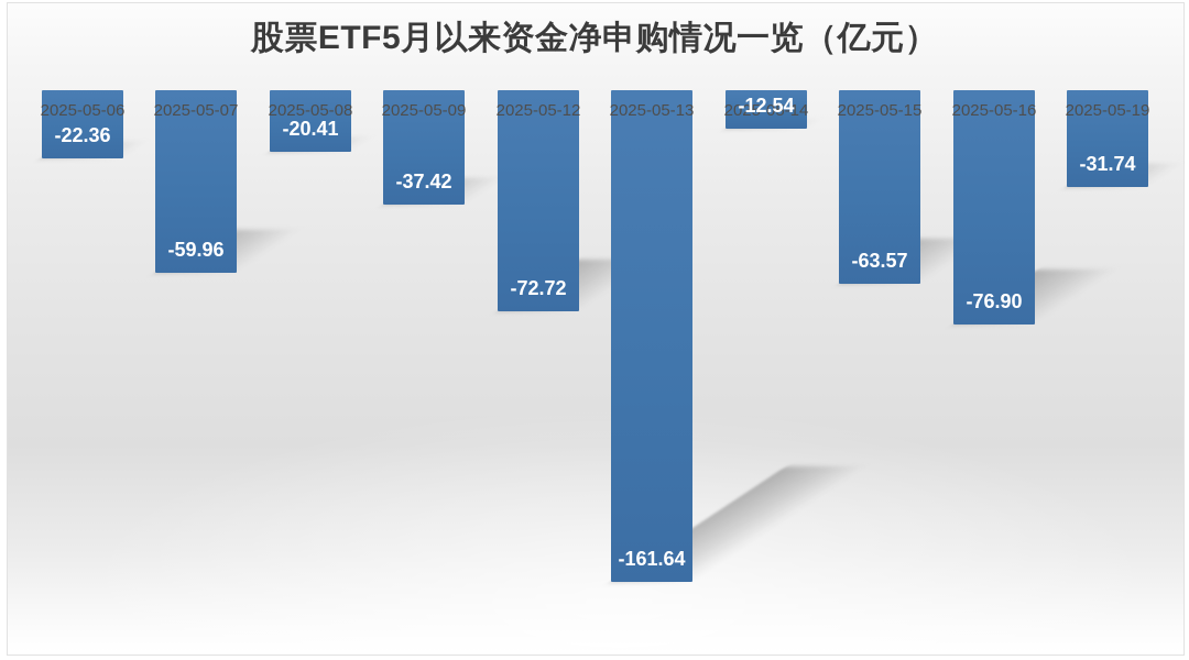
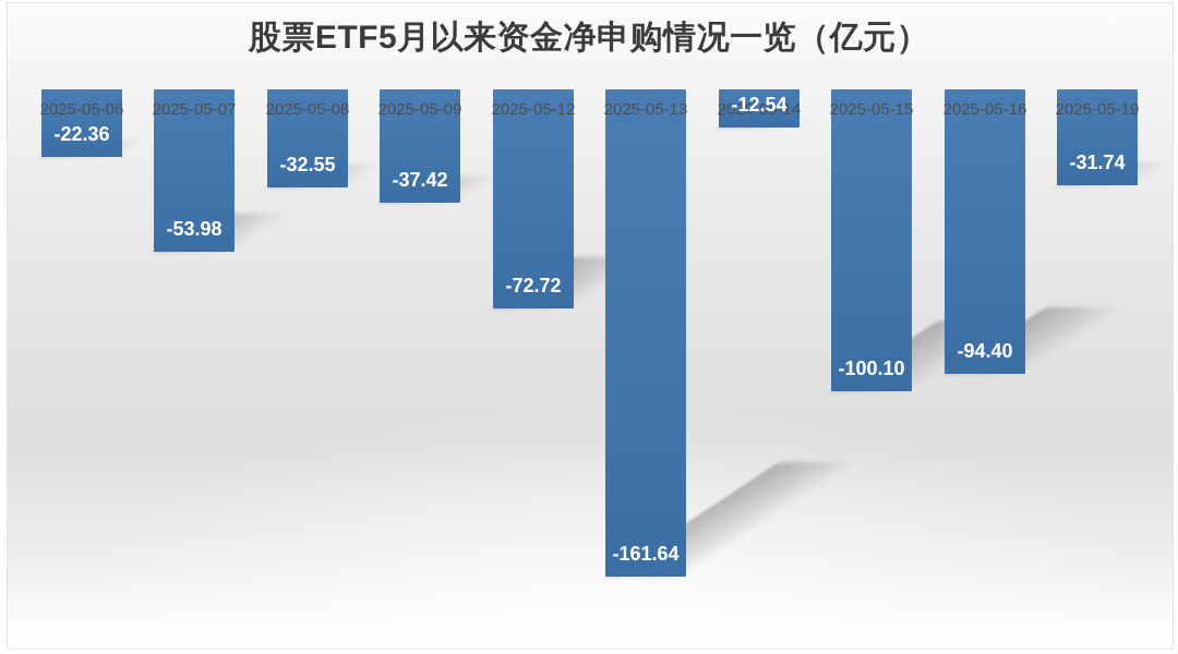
2025-05-07: -59.96 -> -53.98
2025-05-08: -20.41 -> -32.55
2025-05-15: -63.57 -> -100.10
2025-05-16: -76.90 -> -94.40
